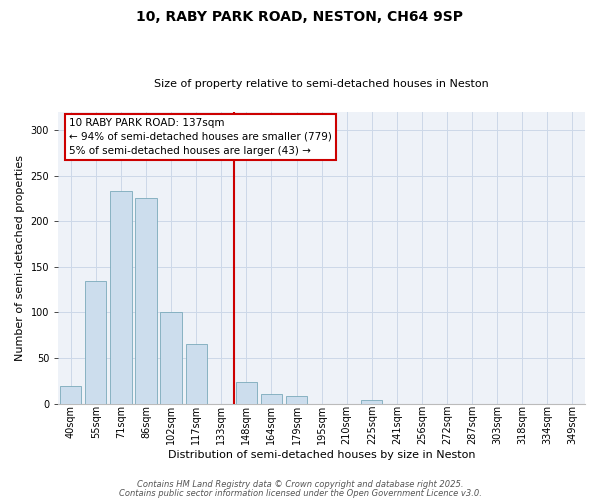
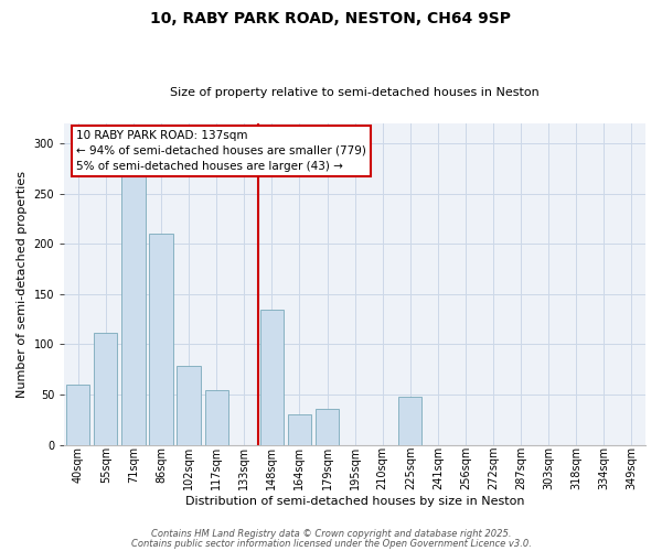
40sqm: 19 -> 60
55sqm: 134 -> 112
71sqm: 233 -> 270
86sqm: 226 -> 210
102sqm: 100 -> 78
117sqm: 65 -> 54
148sqm: 24 -> 134
164sqm: 11 -> 30
179sqm: 8 -> 36
225sqm: 4 -> 48
